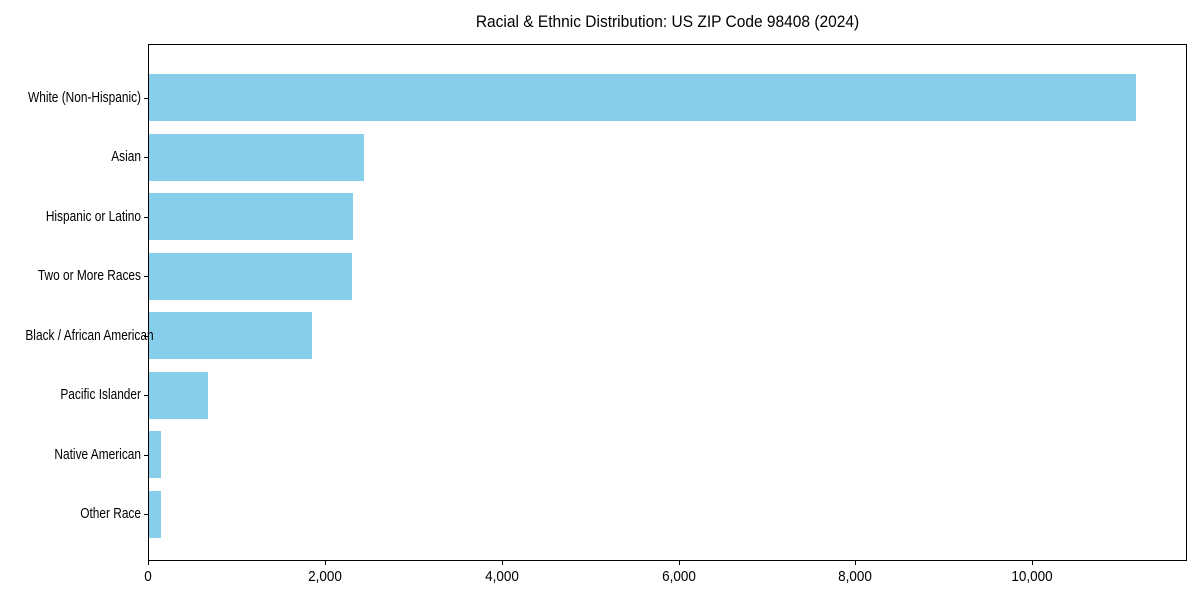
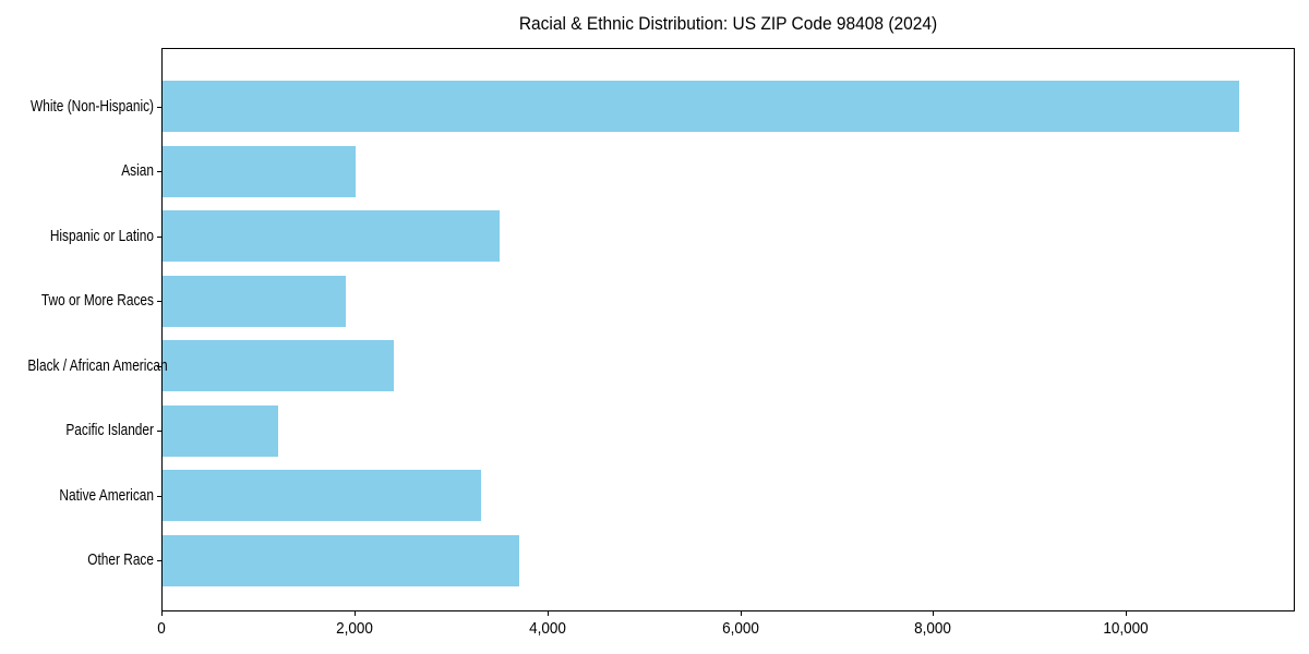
Asian: 2400 -> 2000
Hispanic or Latino: 2300 -> 3500
Two or More Races: 2300 -> 1900
Black / African American: 1800 -> 2400
Pacific Islander: 700 -> 1200
Native American: 100 -> 3300
Other Race: 100 -> 3700
